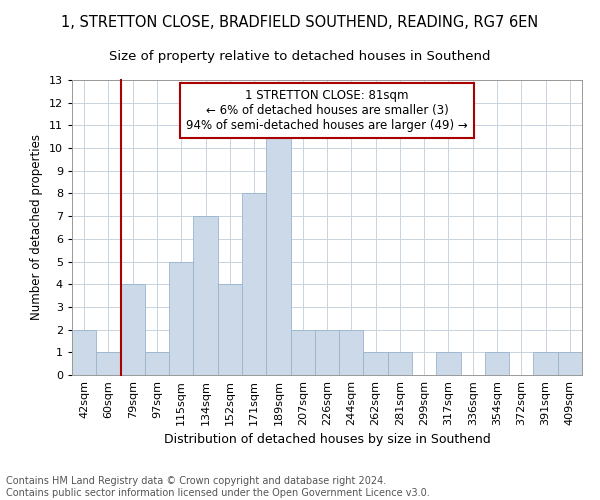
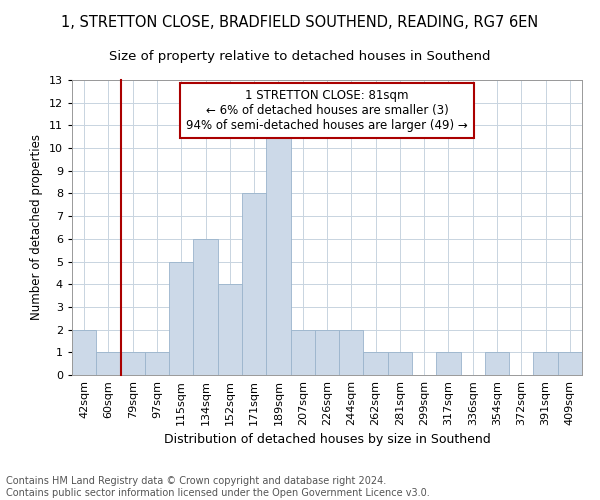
79sqm: 4 -> 1
134sqm: 7 -> 6
